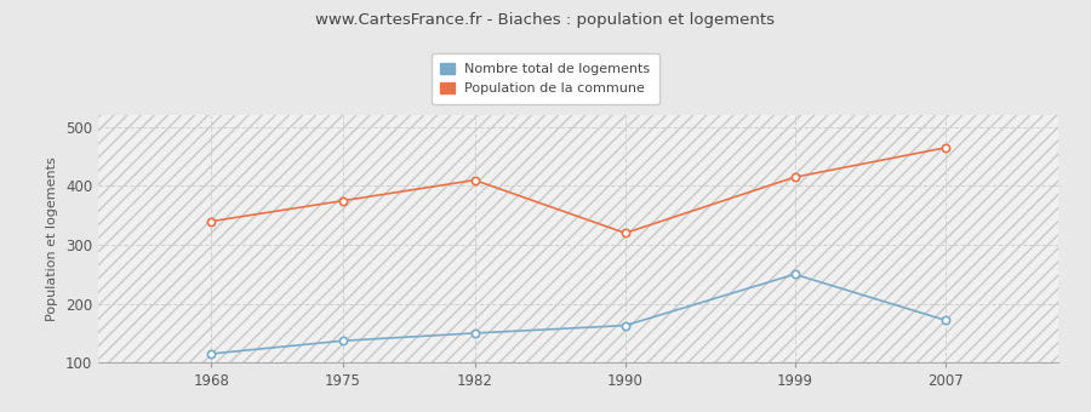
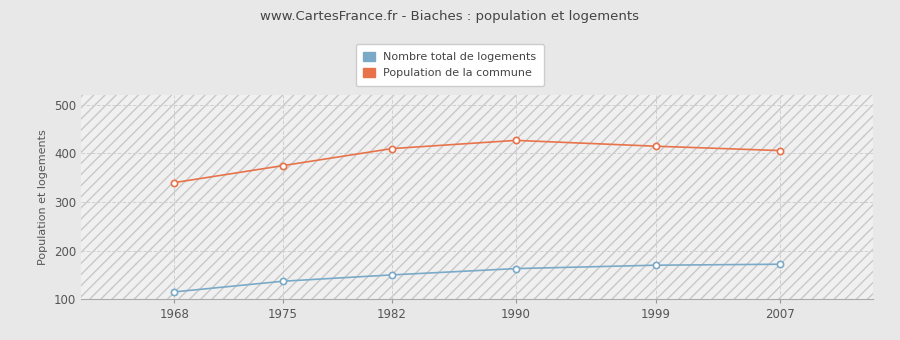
Population de la commune/1990: 320 -> 427
Nombre total de logements/1999: 250 -> 170
Population de la commune/2007: 465 -> 406
